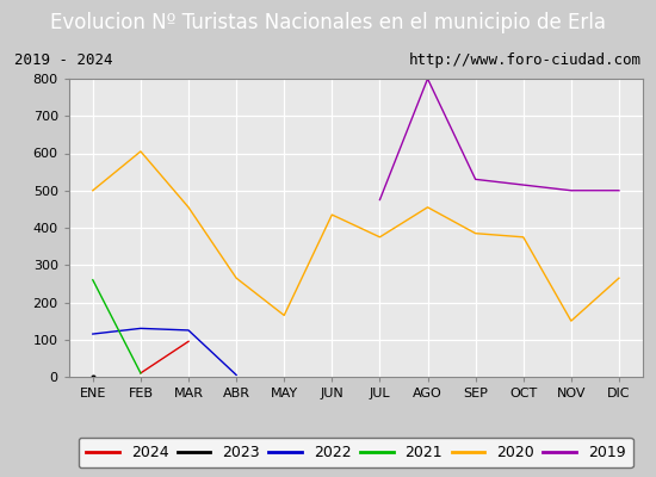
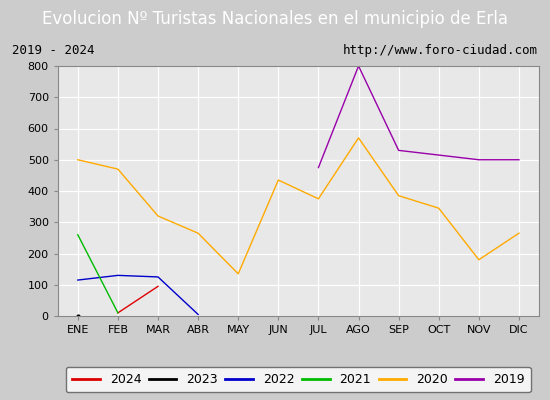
2020/FEB: 605 -> 470
2020/MAR: 455 -> 320
2020/MAY: 165 -> 135
2020/AGO: 455 -> 570
2020/OCT: 375 -> 345
2020/NOV: 150 -> 180
